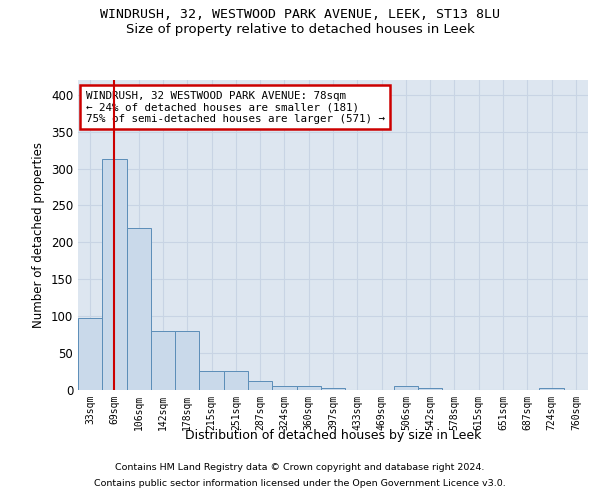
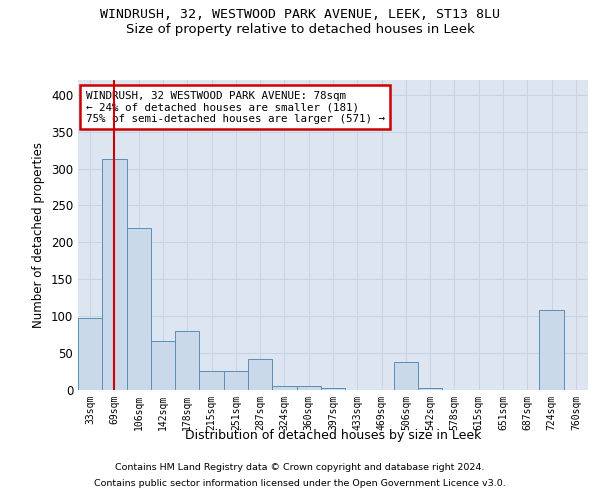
142sqm: 80 -> 66
287sqm: 12 -> 42
506sqm: 6 -> 38
724sqm: 3 -> 108
